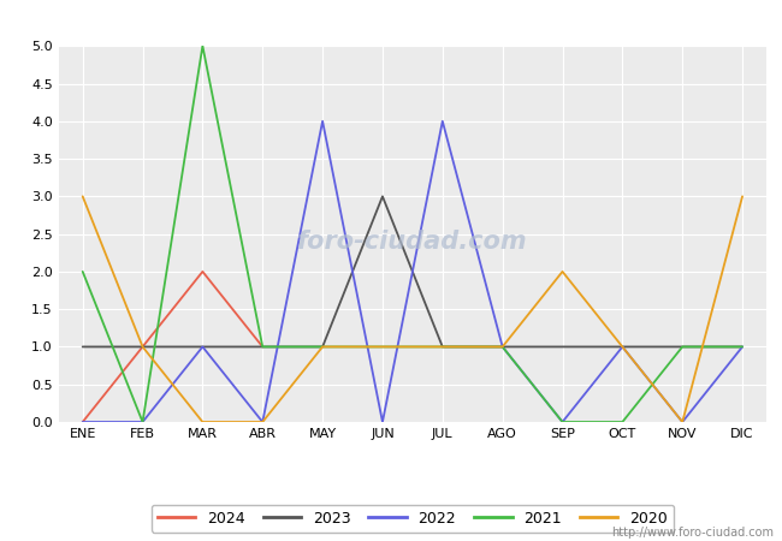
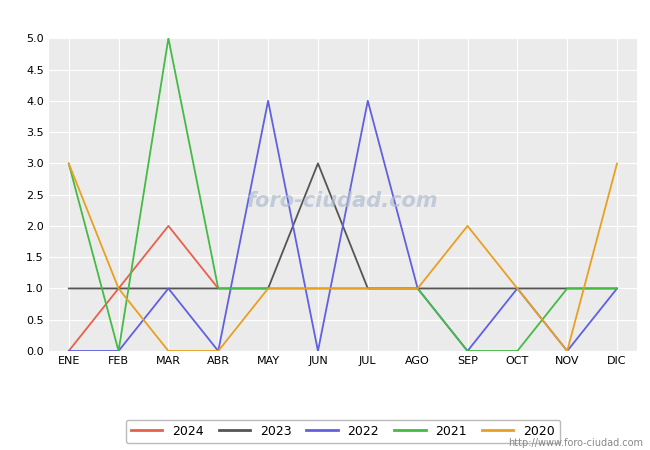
2021/ENE: 2 -> 3
